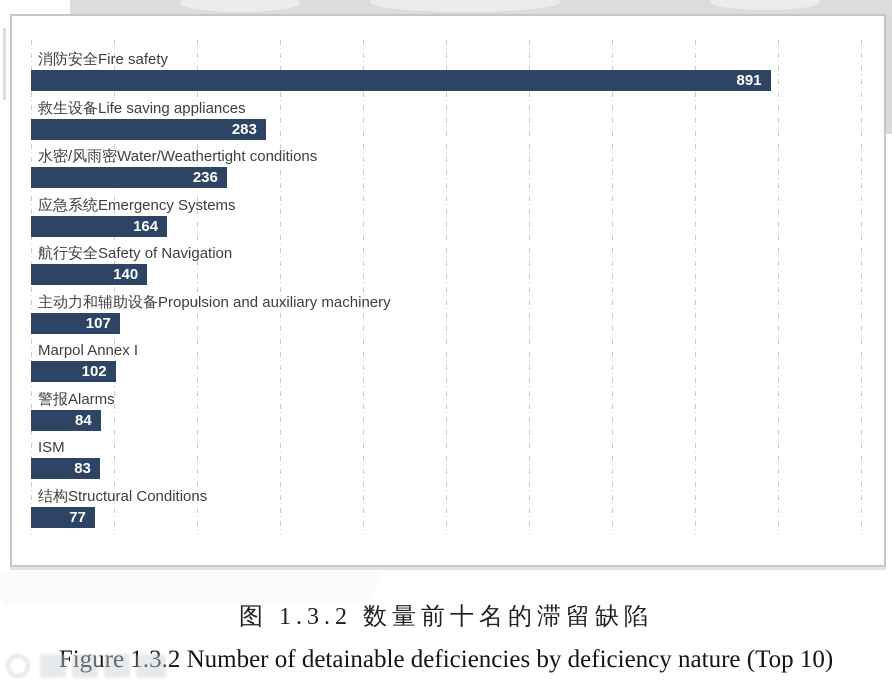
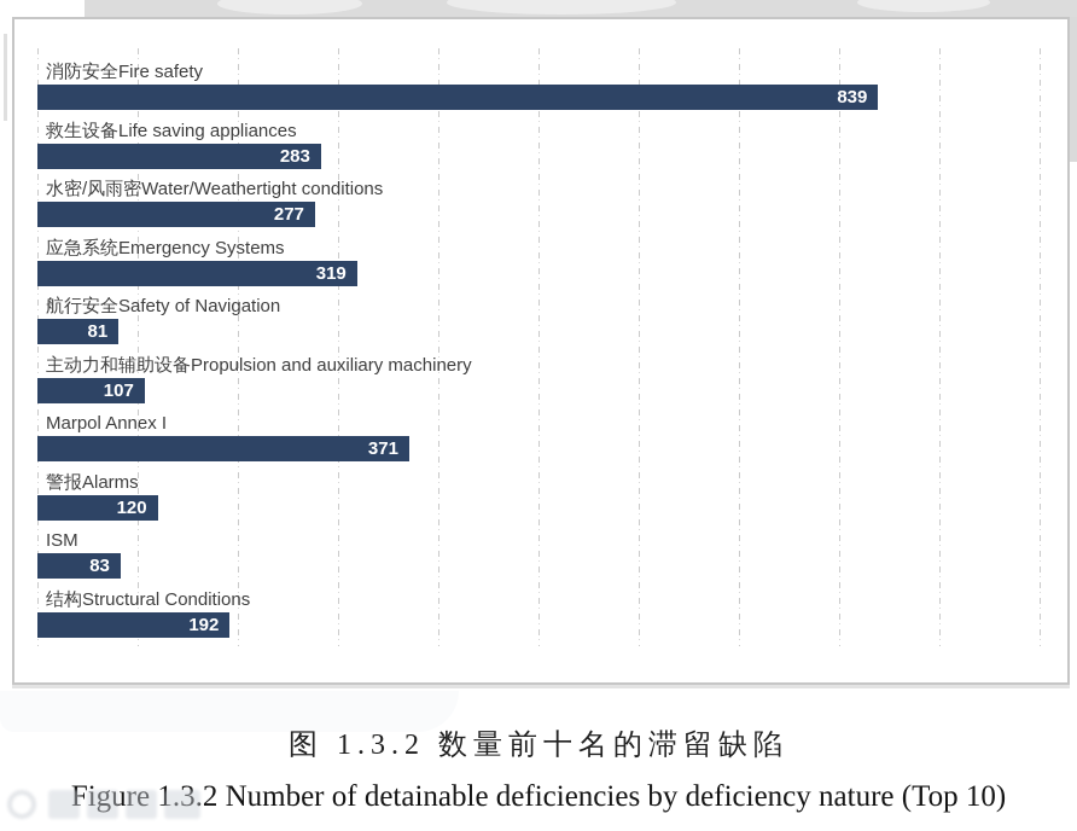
消防安全Fire safety: 891 -> 839
水密/风雨密Water/Weathertight conditions: 236 -> 277
应急系统Emergency Systems: 164 -> 319
航行安全Safety of Navigation: 140 -> 81
Marpol Annex I: 102 -> 371
警报Alarms: 84 -> 120
结构Structural Conditions: 77 -> 192
